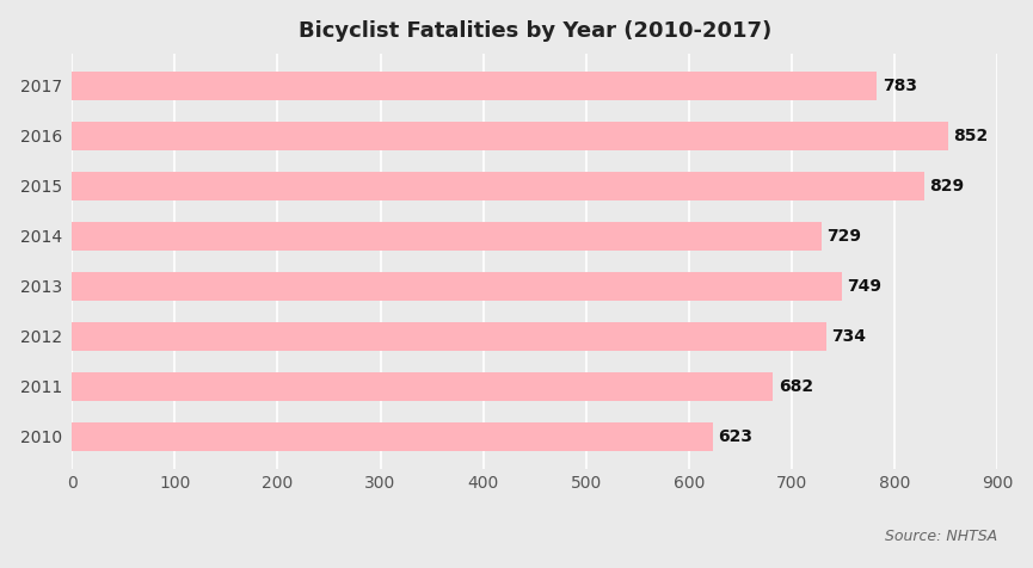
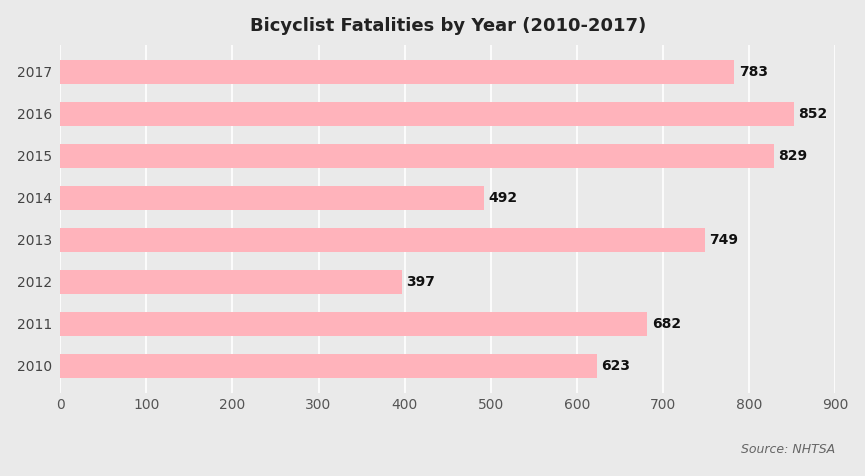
2014: 729 -> 492
2012: 734 -> 397
